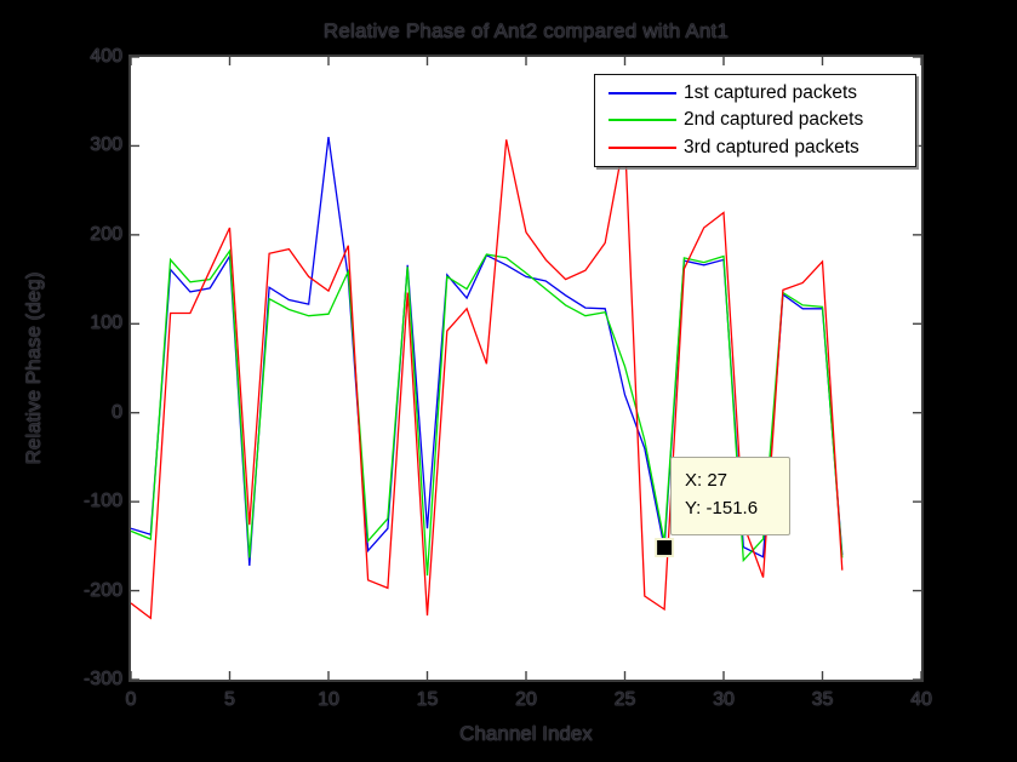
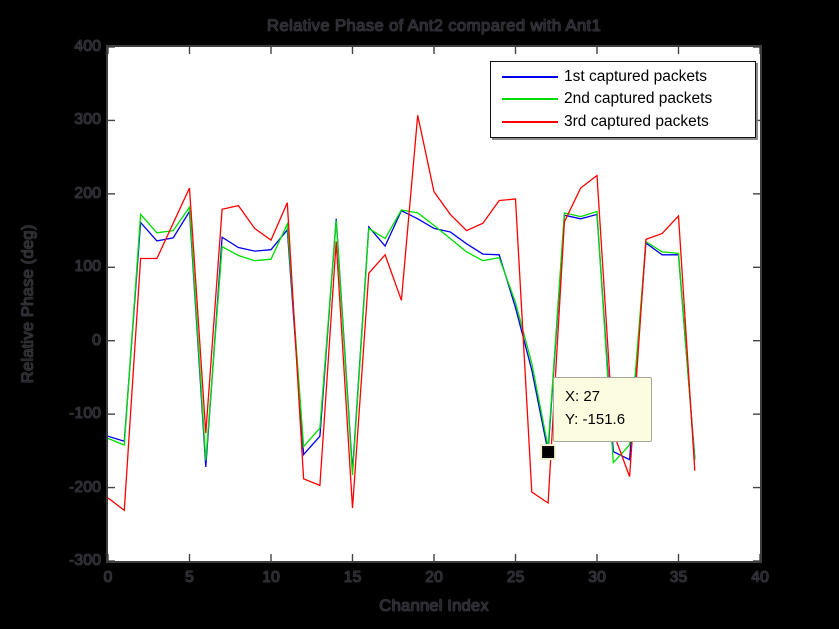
1st captured packets/10: 310 -> 120
1st captured packets/15: -130 -> -180
1st captured packets/25: 20 -> 40
3rd captured packets/25: 310 -> 190
